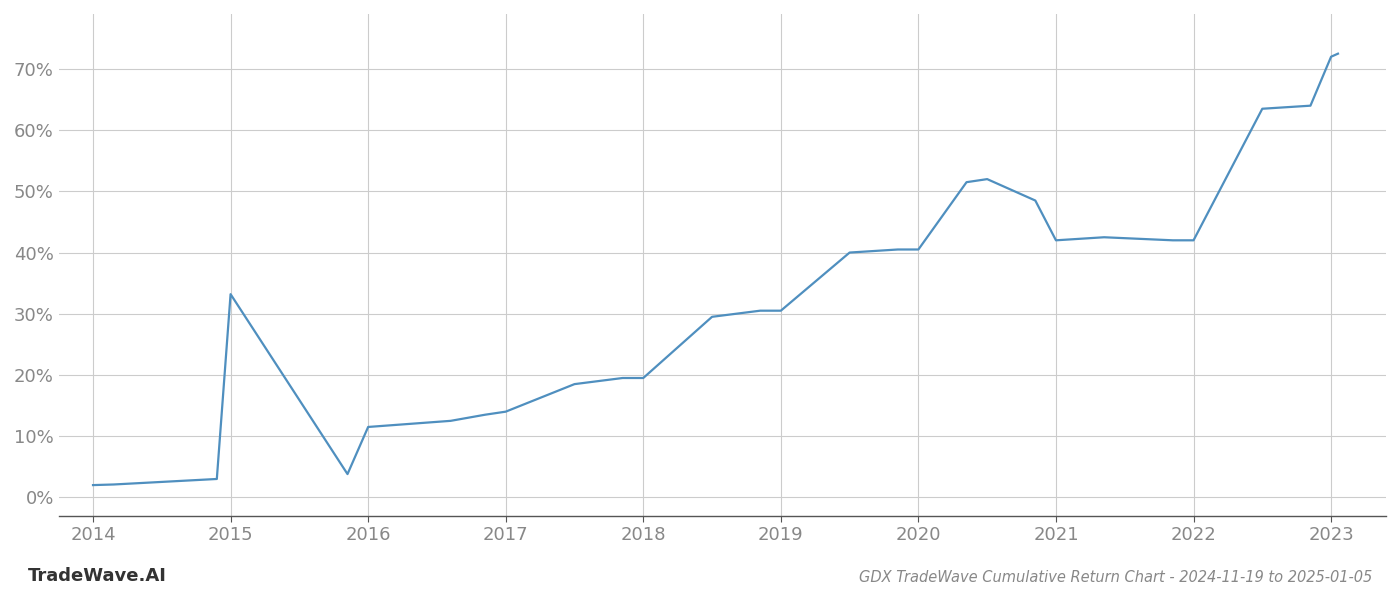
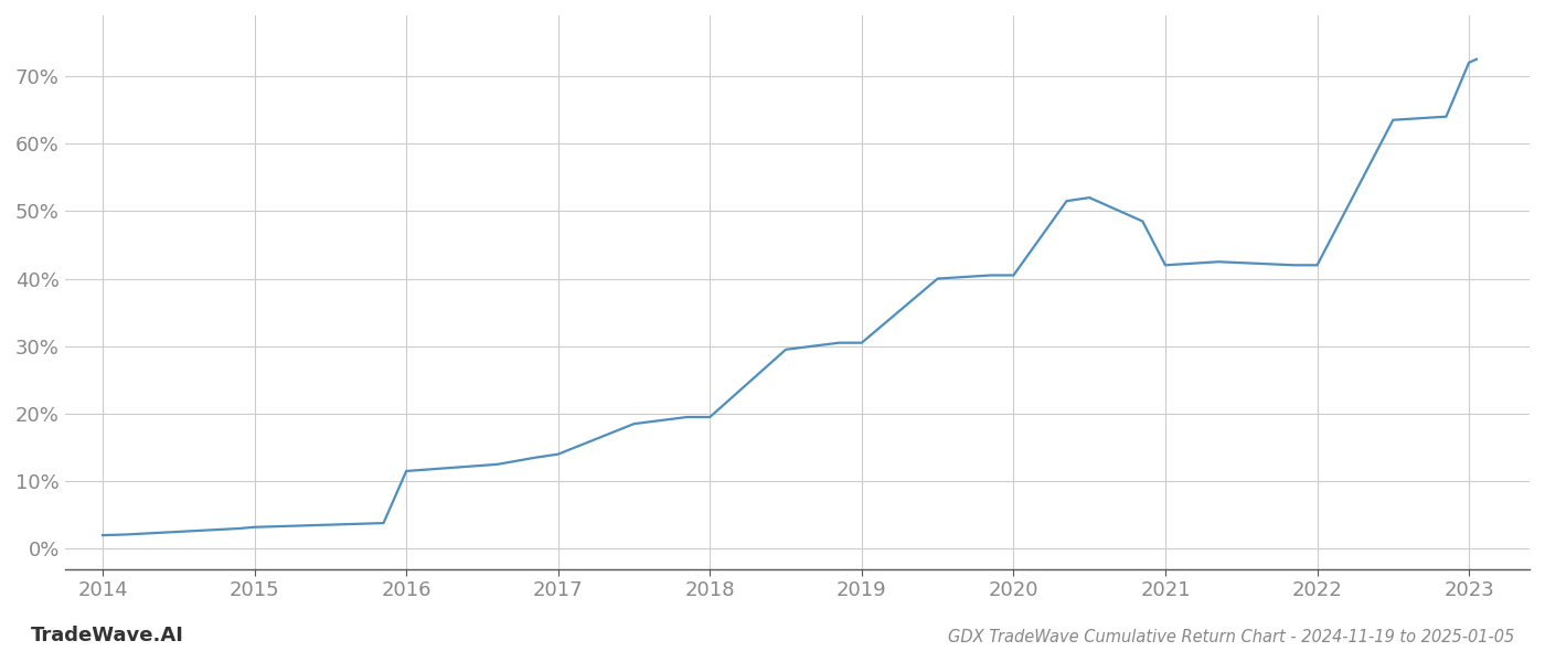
2015: 33.2% -> 3.2%
